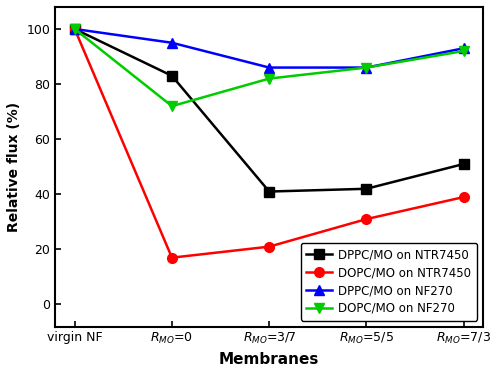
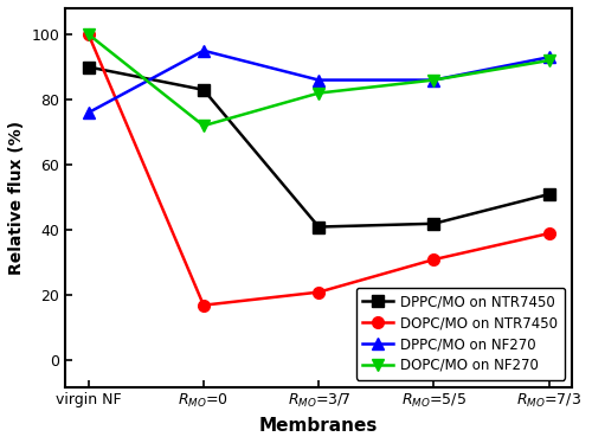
DPPC/MO on NTR7450/virgin NF: 100 -> 90
DPPC/MO on NF270/virgin NF: 100 -> 76
